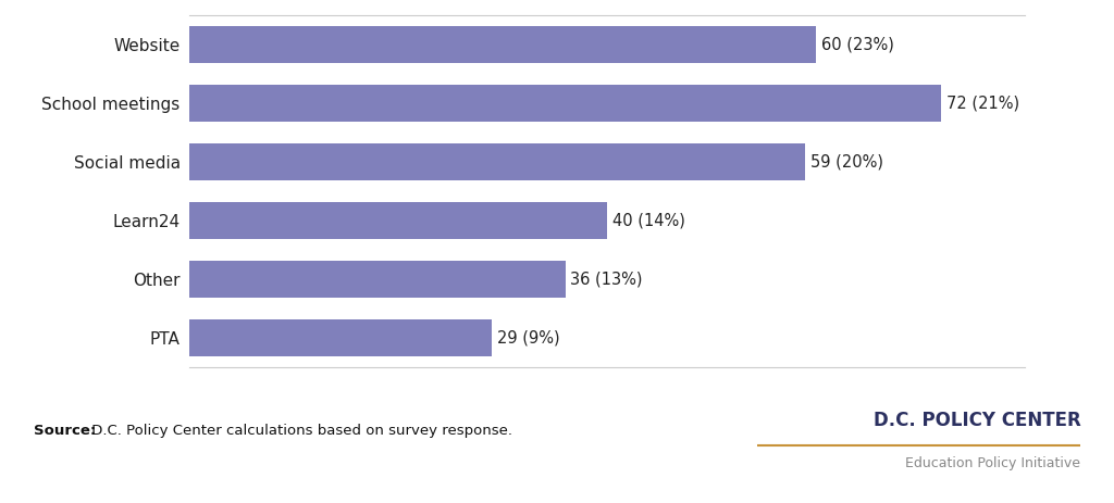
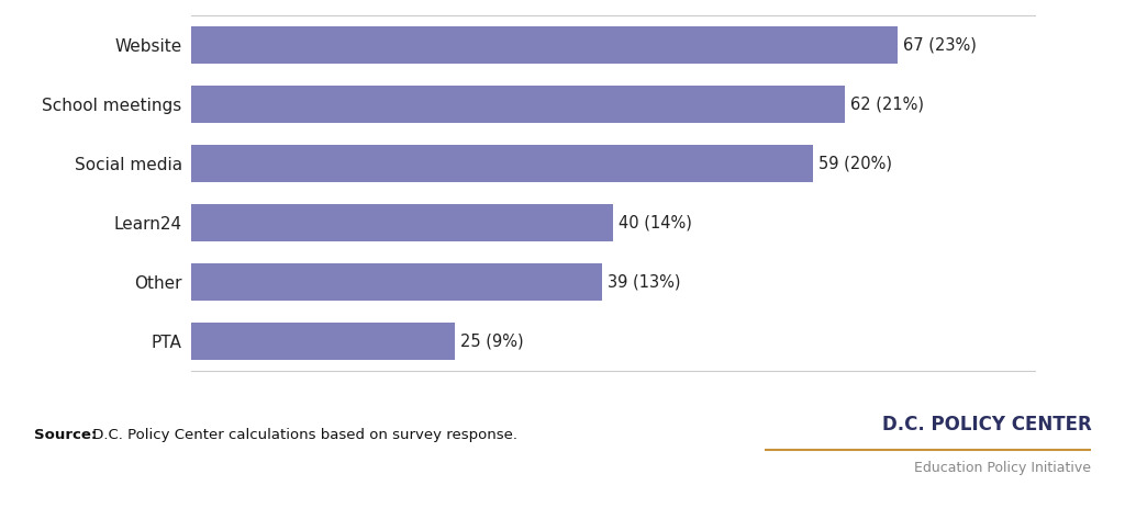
Website: 60 -> 67
School meetings: 72 -> 62
Other: 36 -> 39
PTA: 29 -> 25
